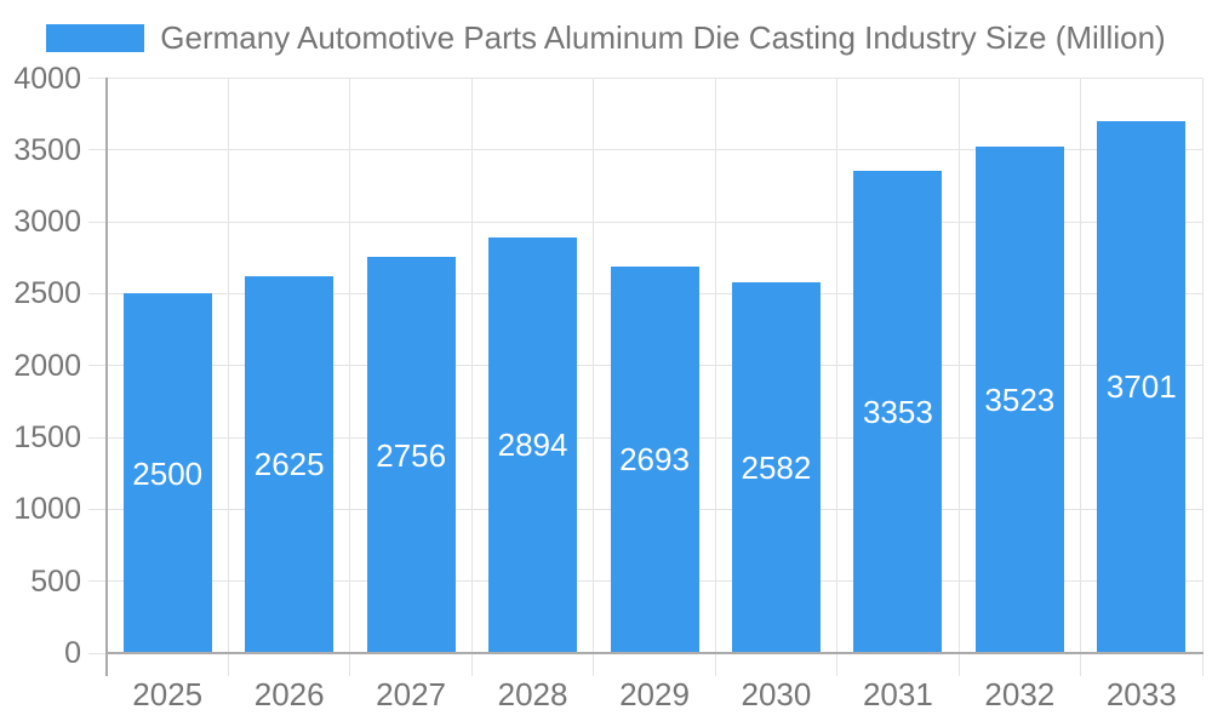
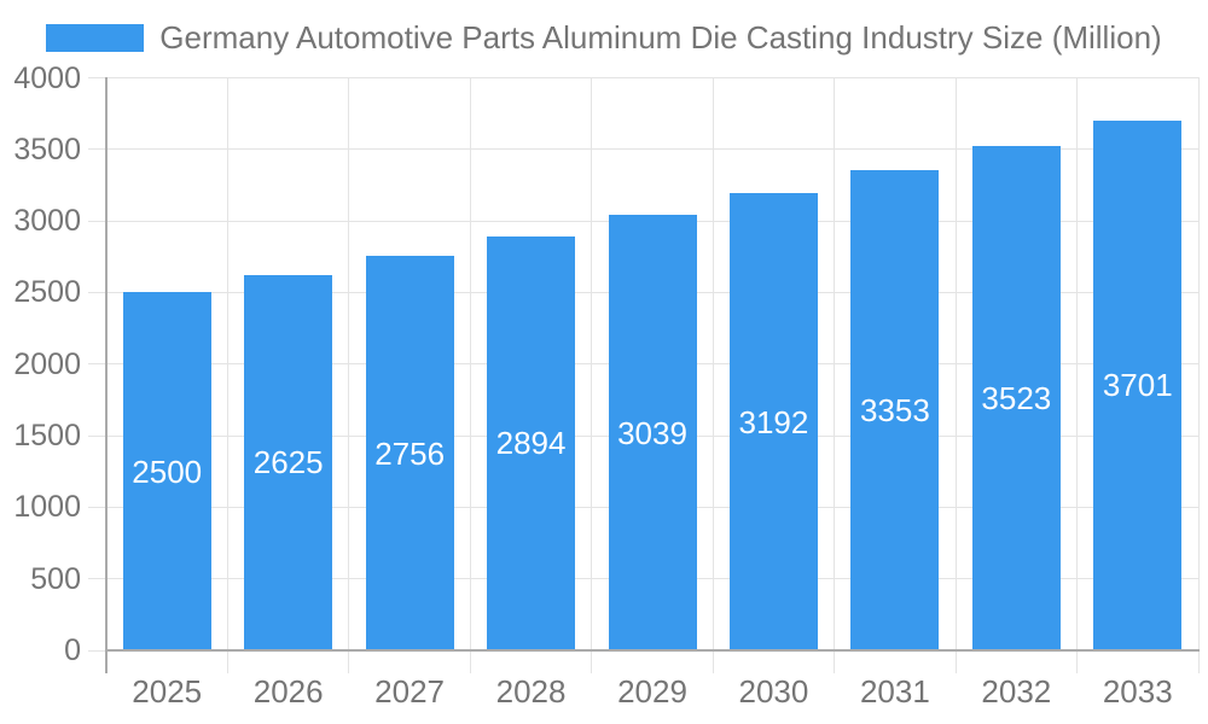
2029: 2693 -> 3039
2030: 2582 -> 3192
